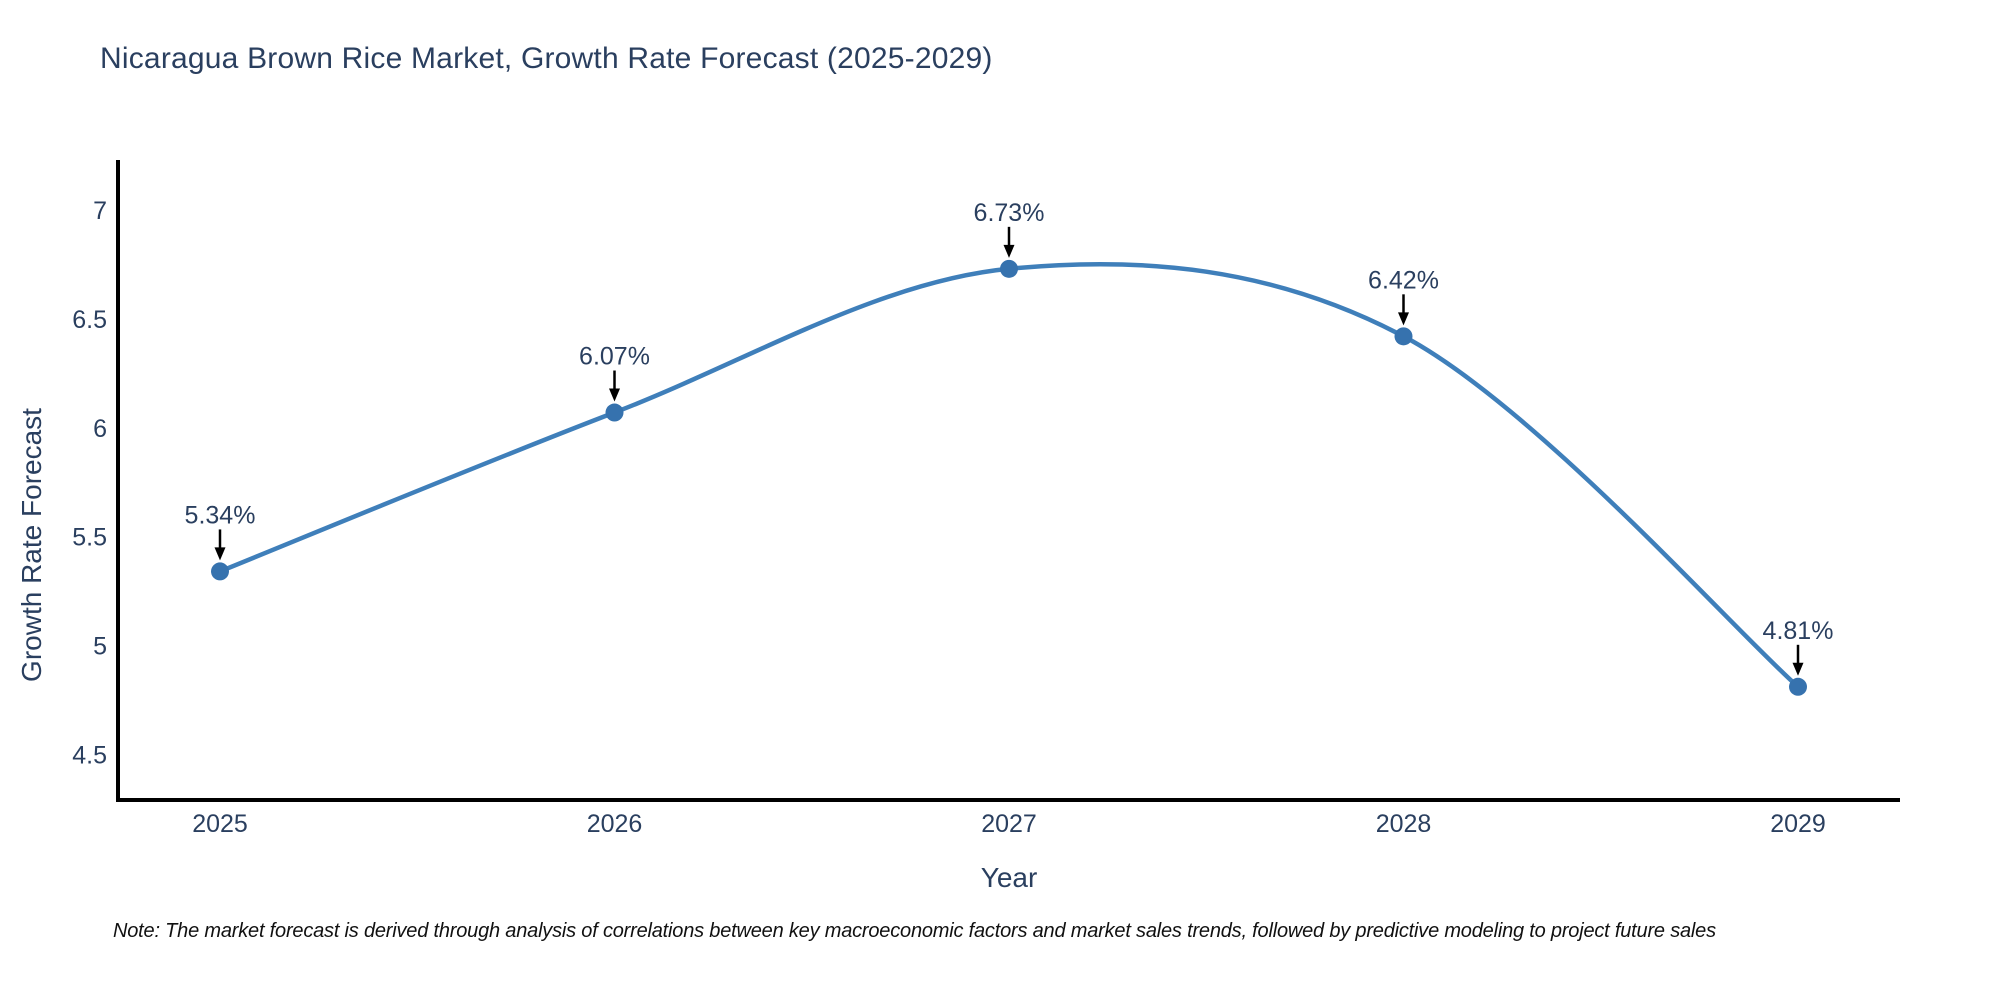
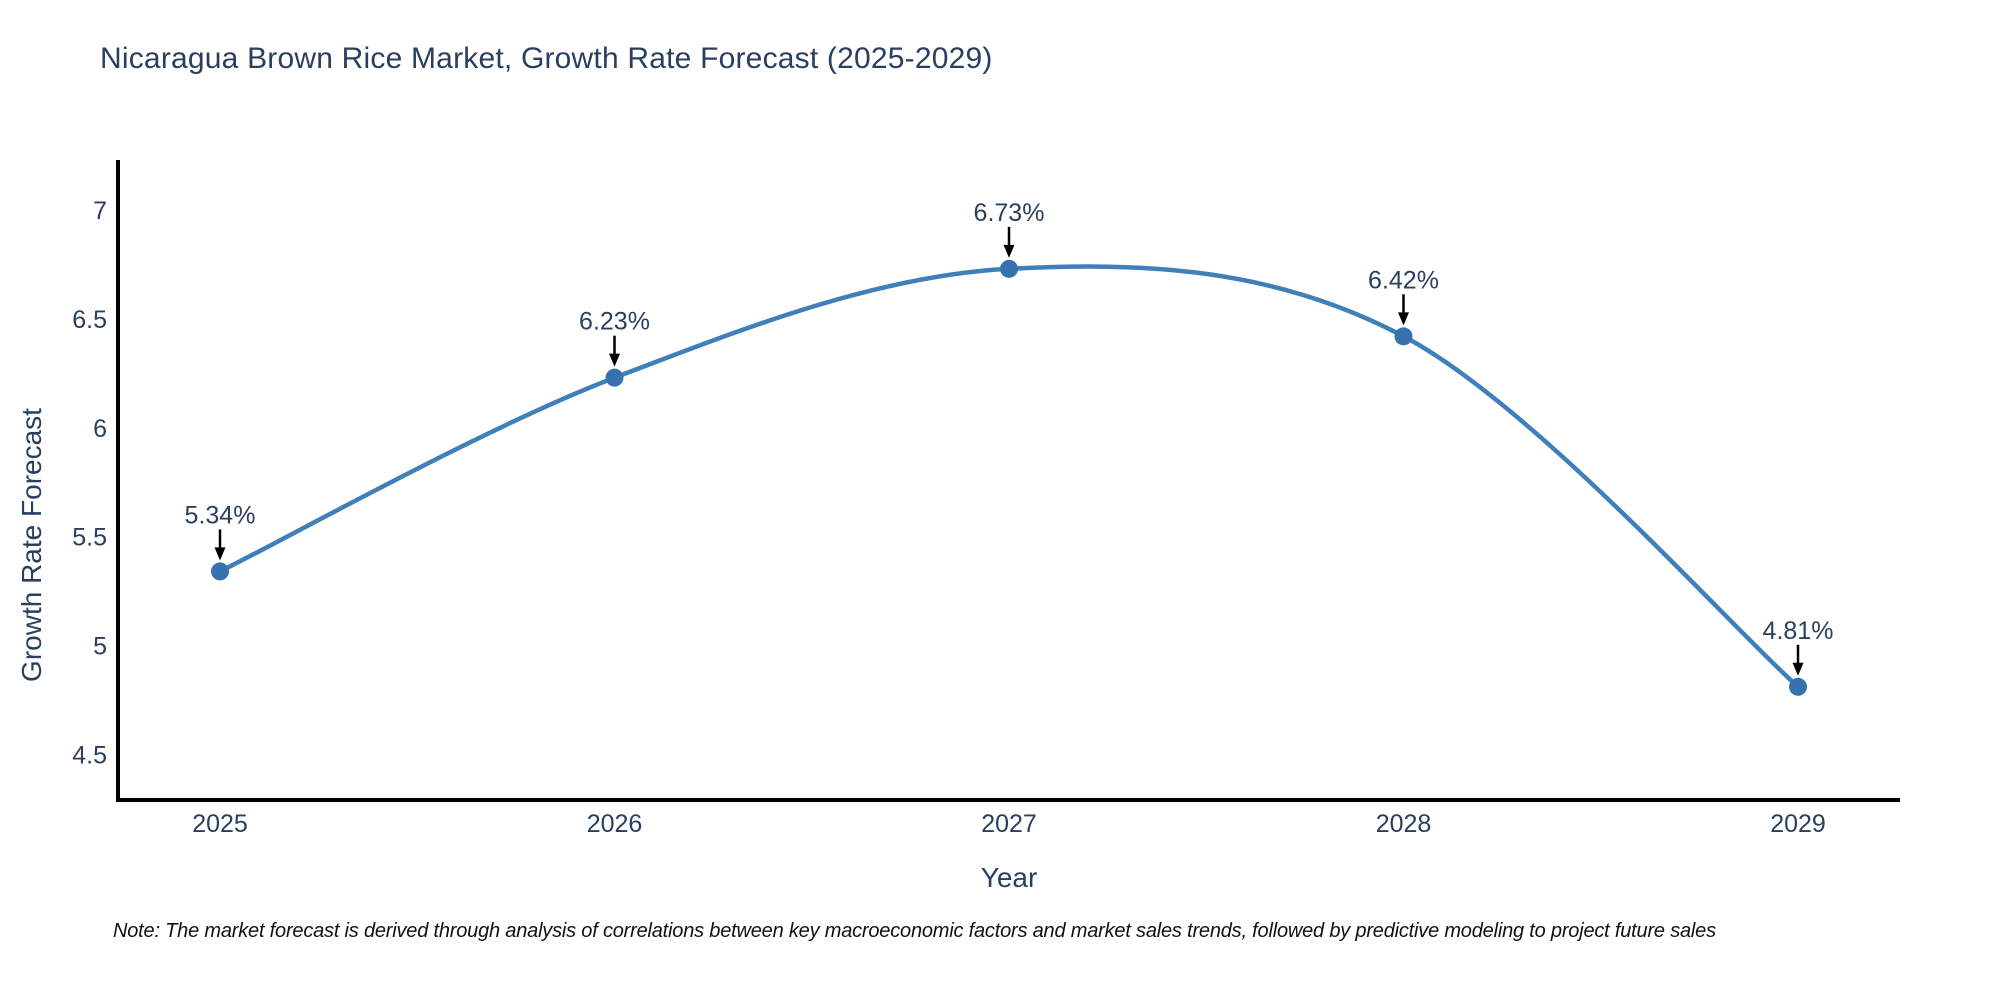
2026: 6.07% -> 6.23%
